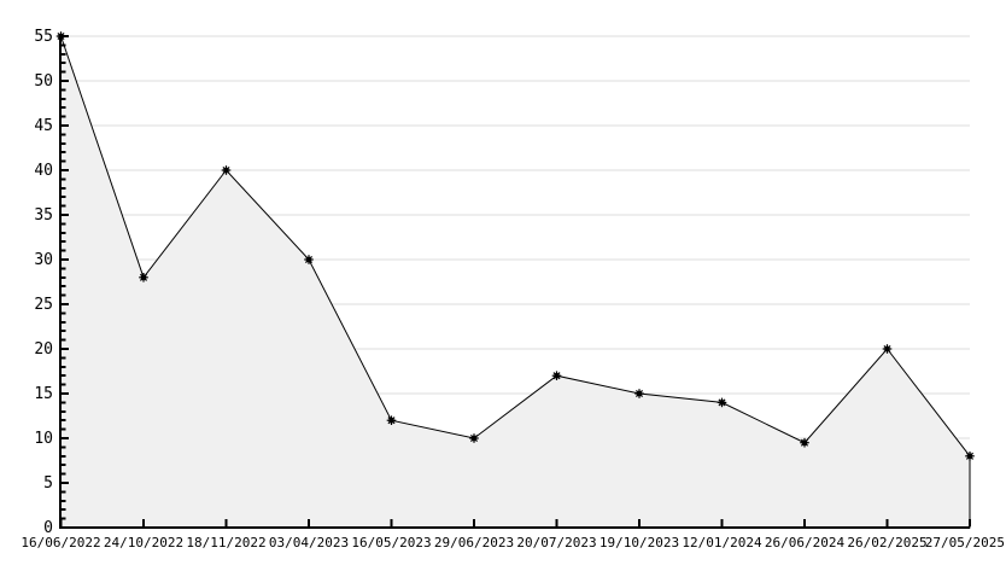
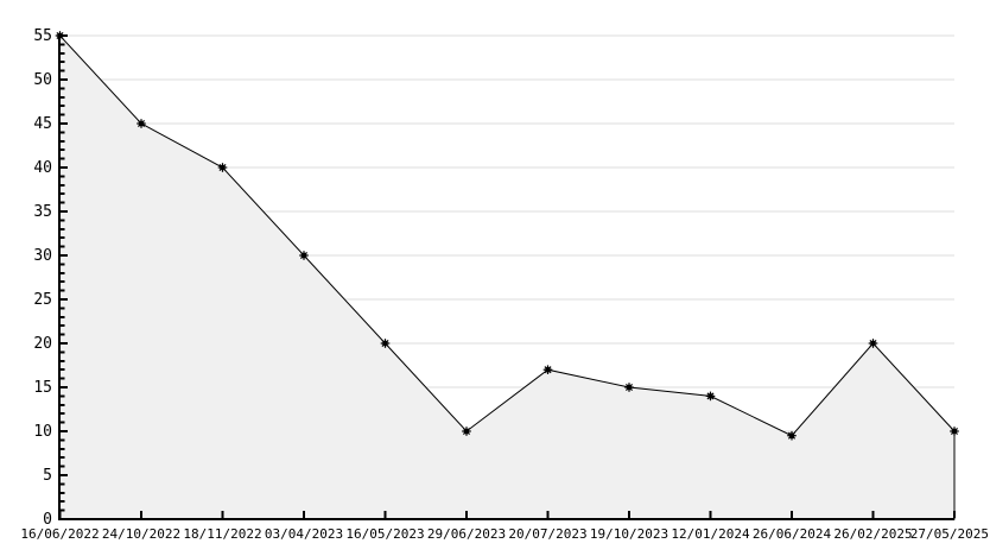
24/10/2022: 28 -> 45
16/05/2023: 12 -> 20
27/05/2025: 8 -> 10
